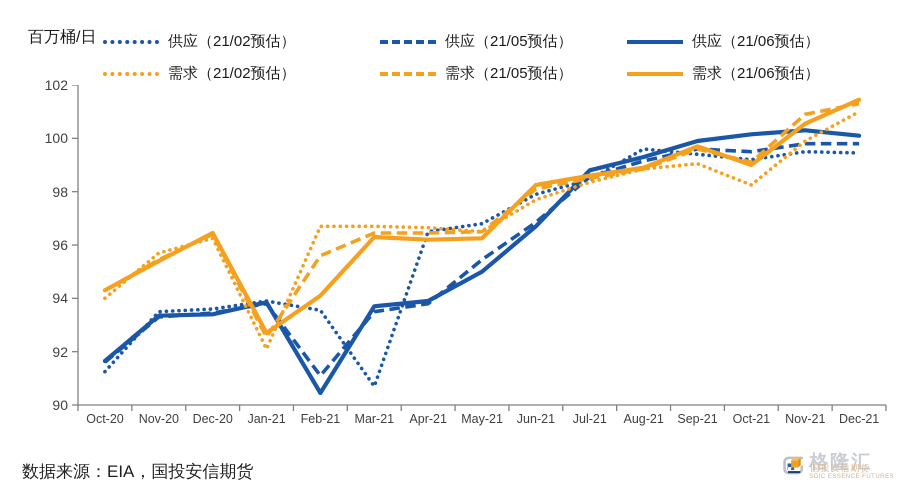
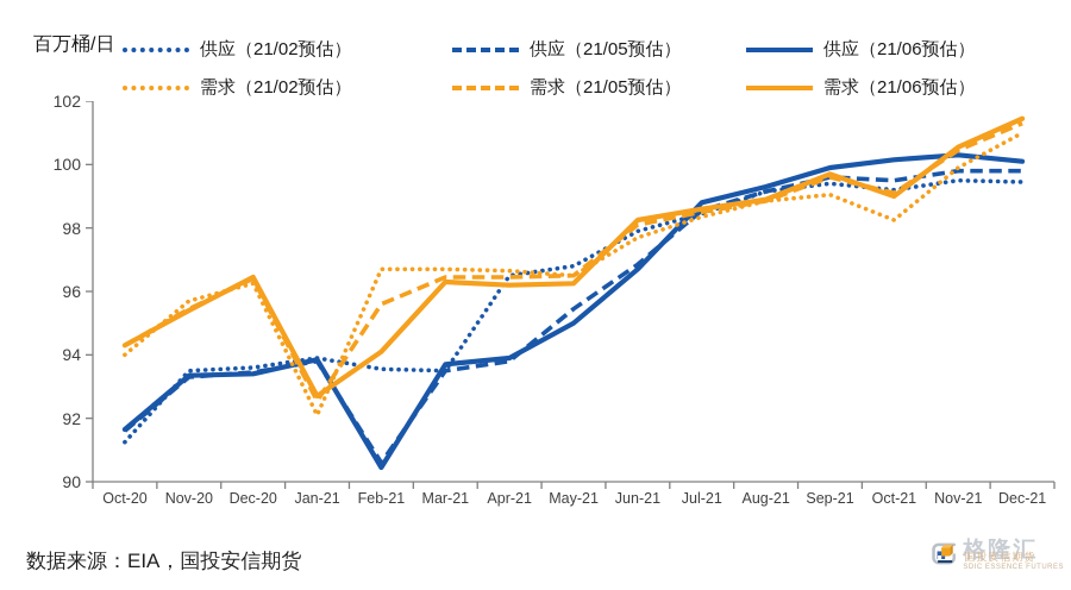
供应（21/05预估）/Feb-21: 91.1 -> 90.6
供应（21/02预估）/Mar-21: 90.7 -> 93.5
供应（21/02预估）/Aug-21: 99.6 -> 99.2
需求（21/05预估）/Nov-21: 100.9 -> 100.5
